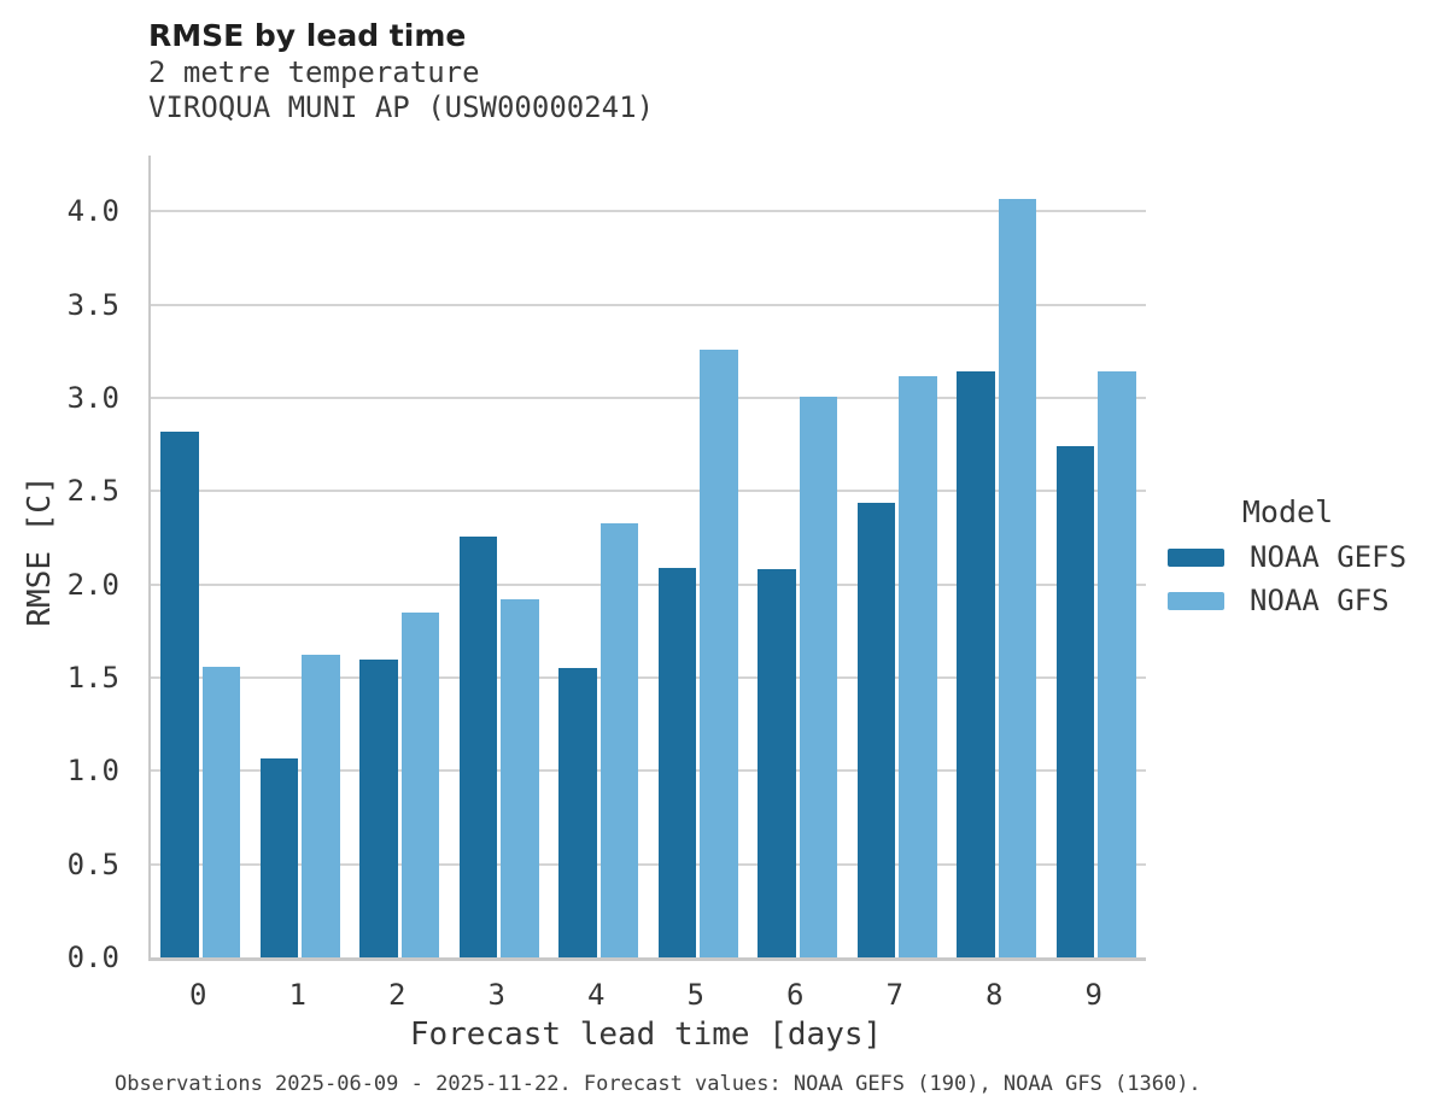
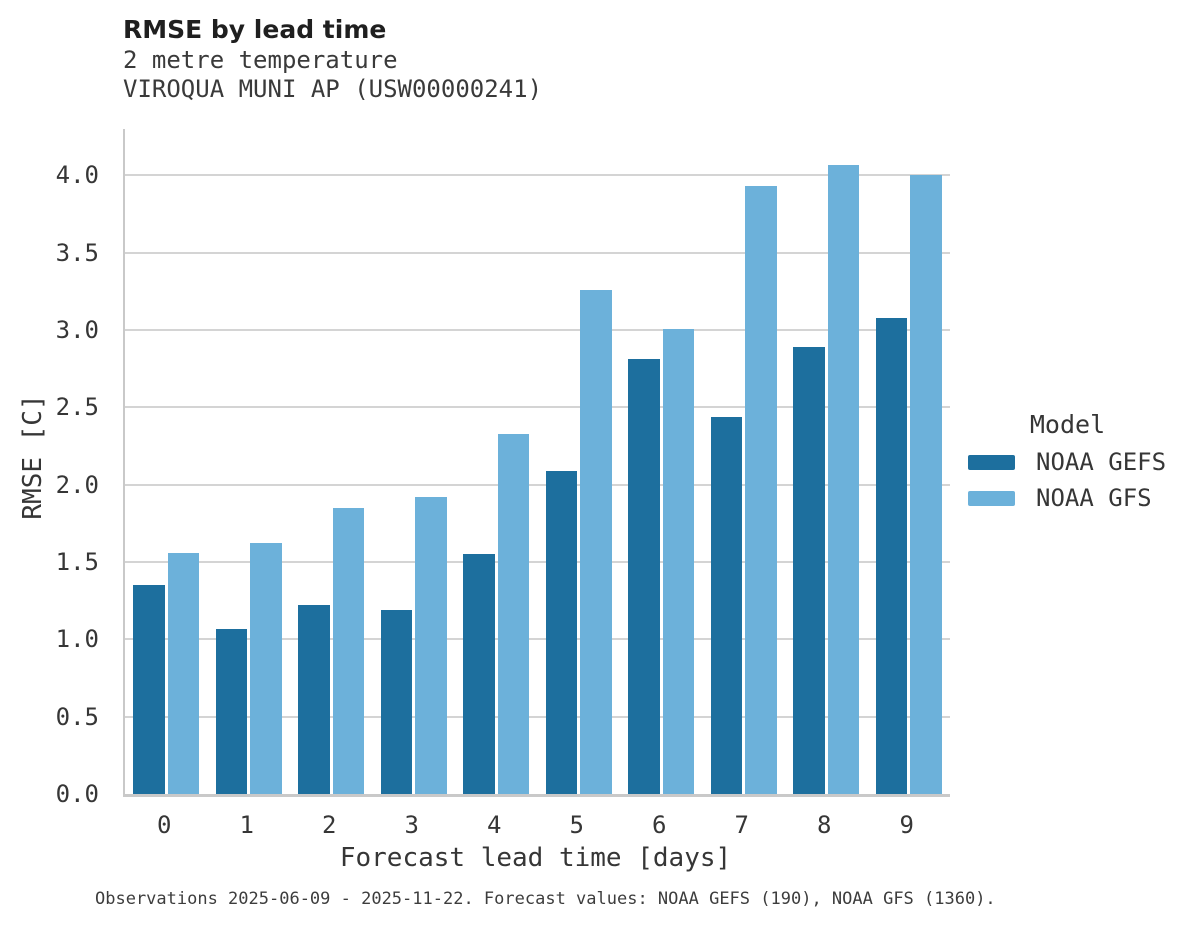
NOAA GEFS/0: 2.82 -> 1.35
NOAA GEFS/2: 1.60 -> 1.22
NOAA GEFS/3: 2.26 -> 1.19
NOAA GEFS/6: 2.08 -> 2.81
NOAA GFS/7: 3.12 -> 3.93
NOAA GEFS/8: 3.14 -> 2.89
NOAA GEFS/9: 2.74 -> 3.08
NOAA GFS/9: 3.14 -> 4.00
